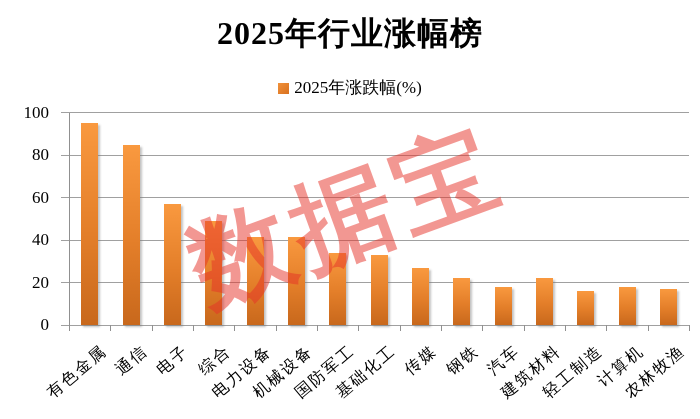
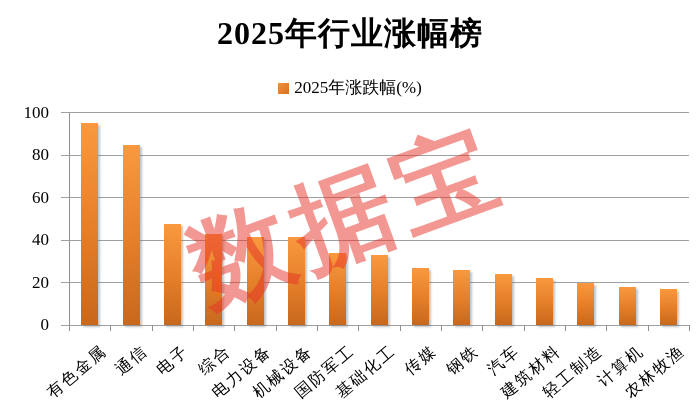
电子: 57 -> 48
综合: 49 -> 43
钢铁: 22 -> 26
汽车: 18 -> 24
轻工制造: 16 -> 20
